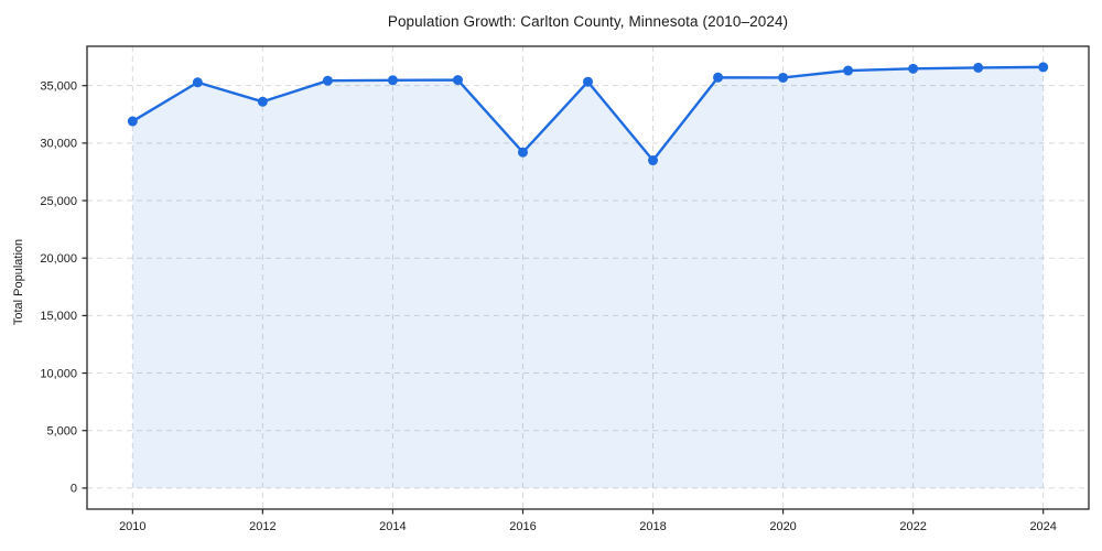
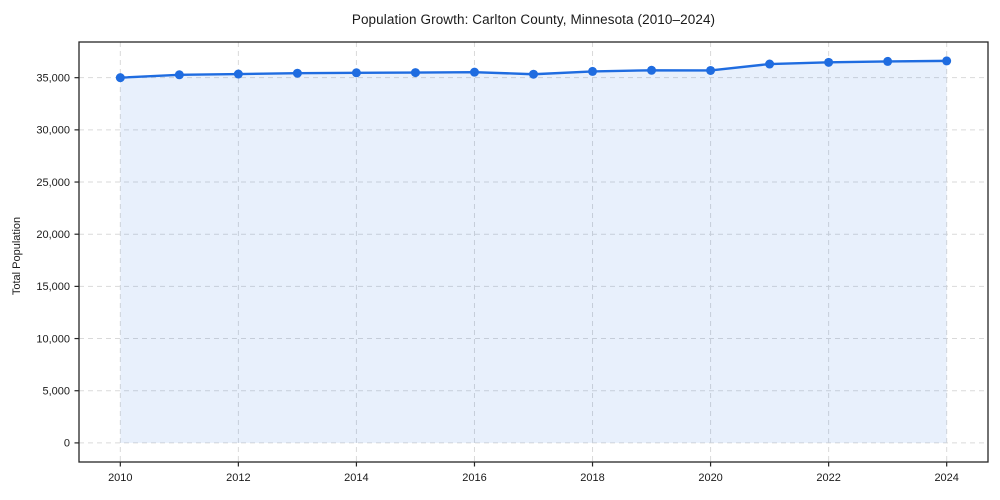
2010: 31900 -> 35000
2012: 33600 -> 35400
2016: 29200 -> 35500
2018: 28500 -> 35600
